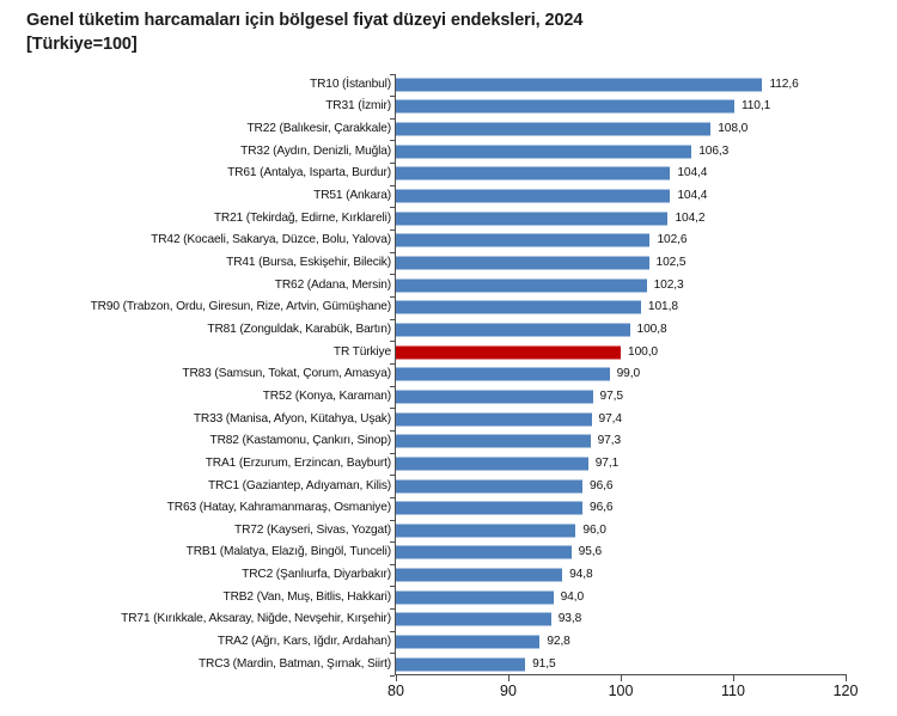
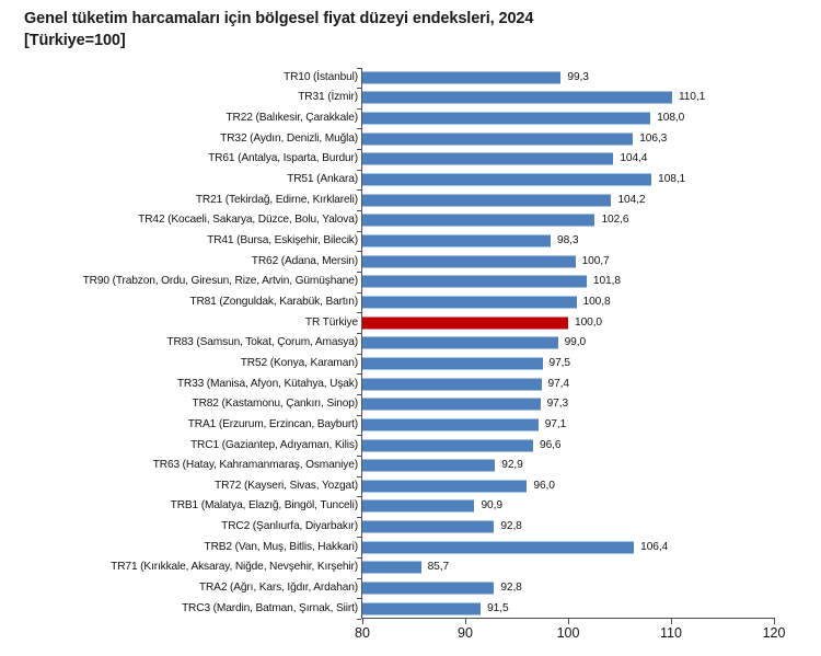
TR10 (İstanbul): 112,6 -> 99,3
TR51 (Ankara): 104,4 -> 108,1
TR41 (Bursa, Eskişehir, Bilecik): 102,5 -> 98,3
TR62 (Adana, Mersin): 102,3 -> 100,7
TR63 (Hatay, Kahramanmaraş, Osmaniye): 96,6 -> 92,9
TRB1 (Malatya, Elazığ, Bingöl, Tunceli): 95,6 -> 90,9
TRC2 (Şanlıurfa, Diyarbakır): 94,8 -> 92,8
TRB2 (Van, Muş, Bitlis, Hakkari): 94,0 -> 106,4
TR71 (Kırıkkale, Aksaray, Niğde, Nevşehir, Kırşehir): 93,8 -> 85,7
